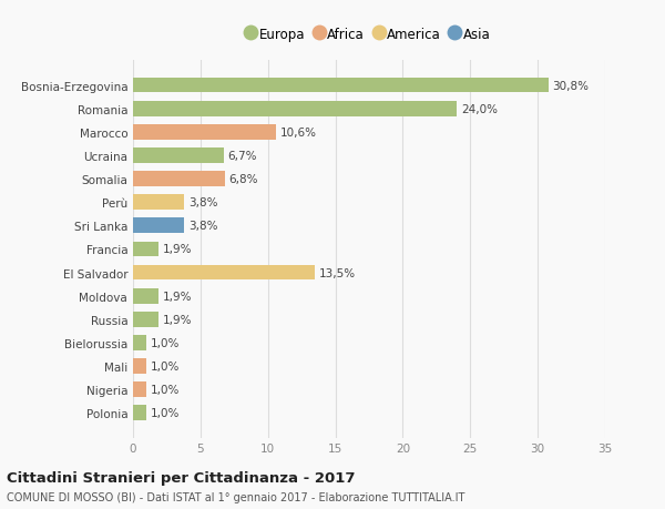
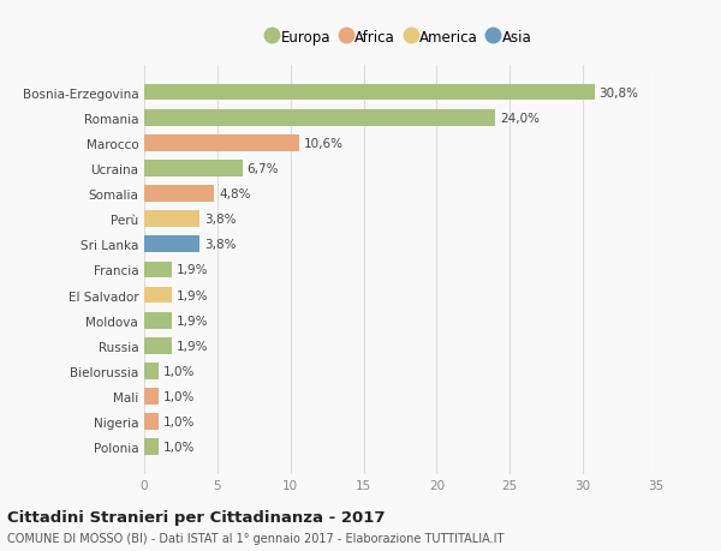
Somalia: 6,8% -> 4,8%
El Salvador: 13,5% -> 1,9%
